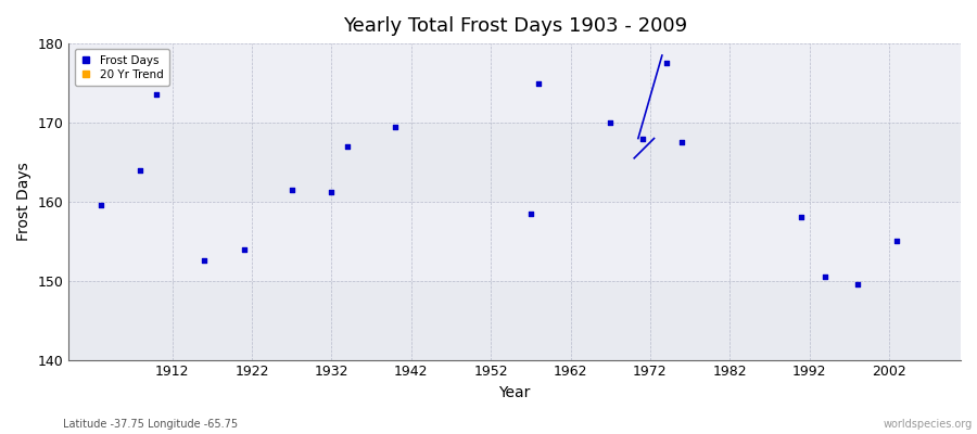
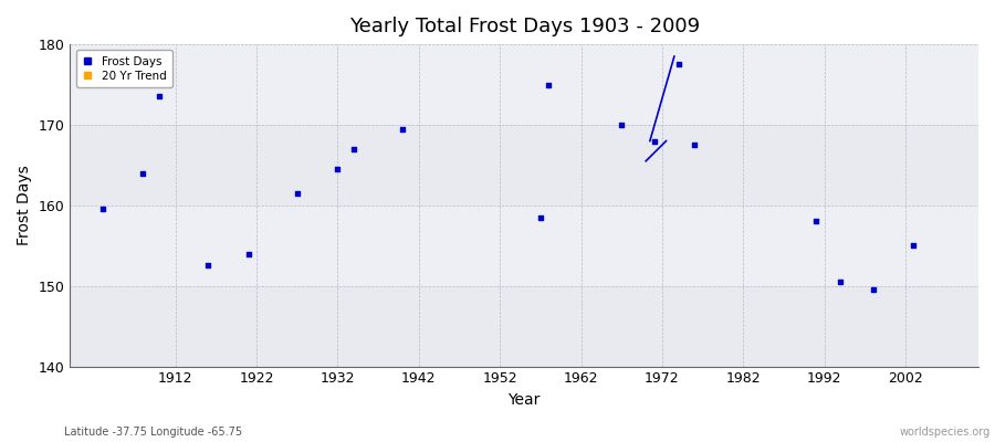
1932: 161.2 -> 164.5
